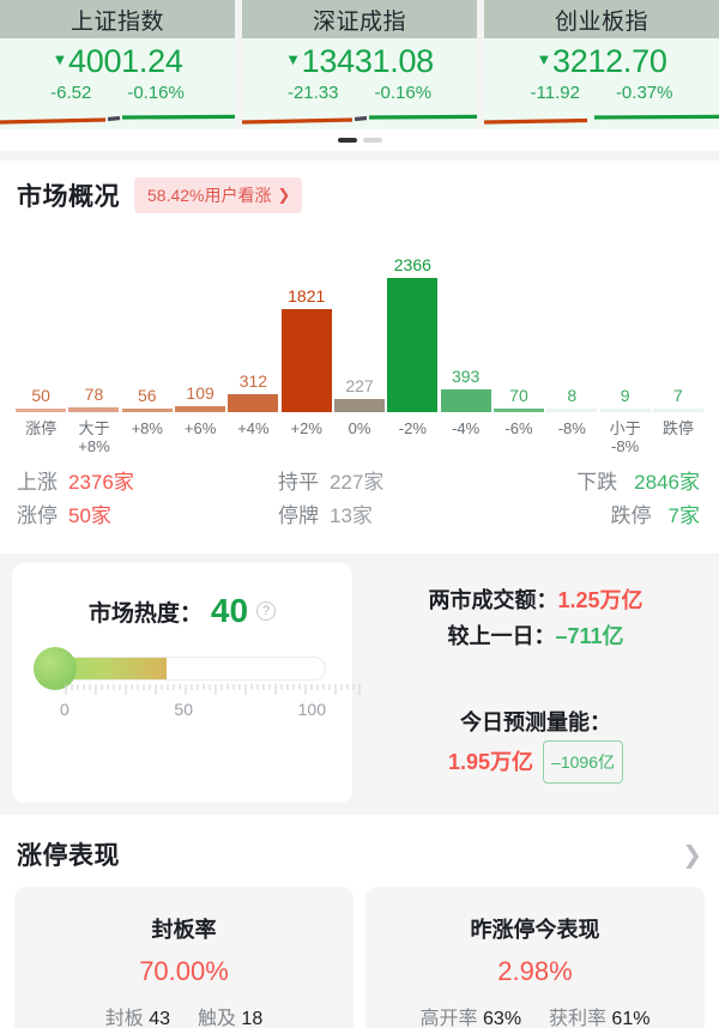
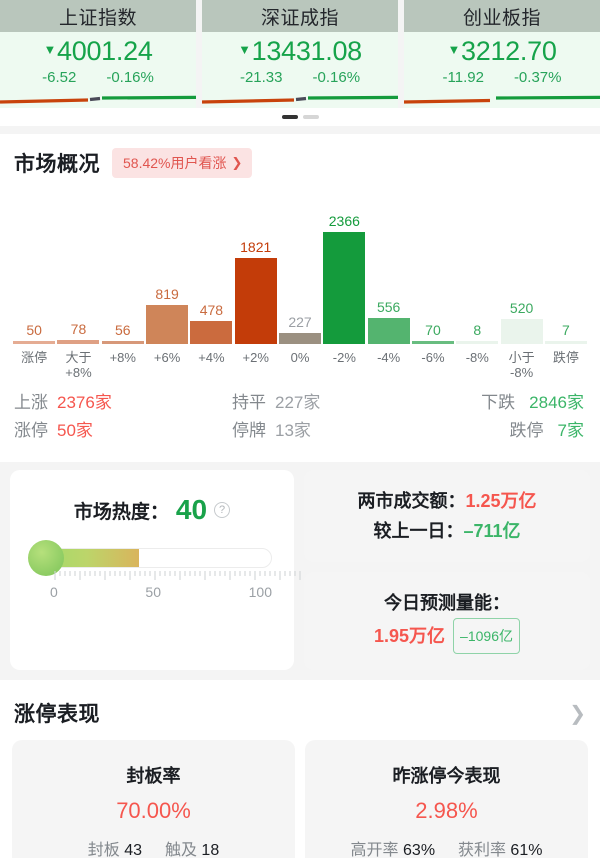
+6%: 109 -> 819
+4%: 312 -> 478
-4%: 393 -> 556
小于 -8%: 9 -> 520
